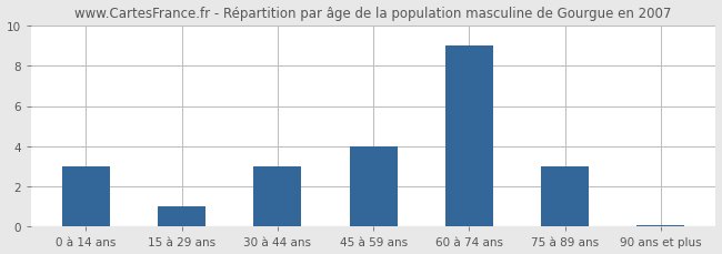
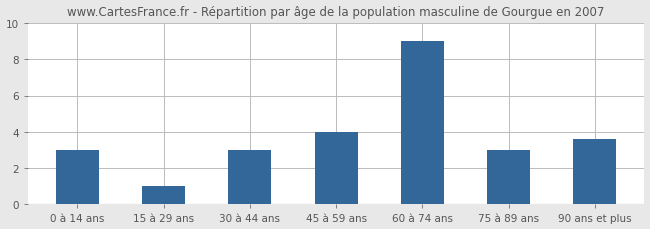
90 ans et plus: 0.1 -> 3.6
